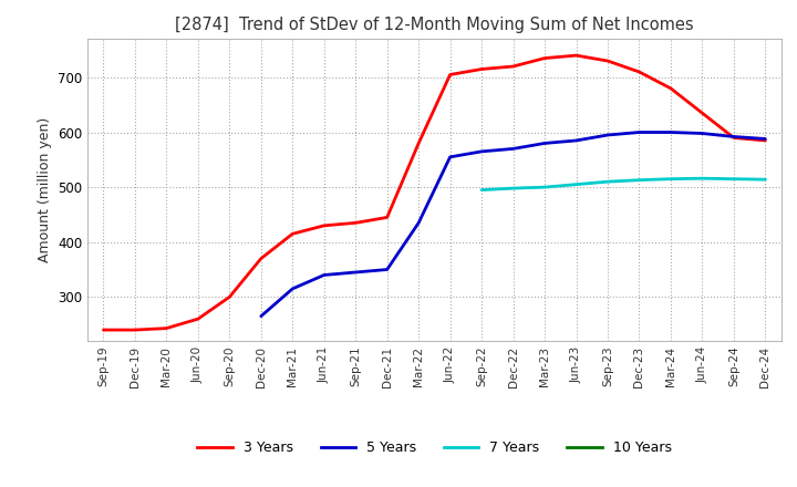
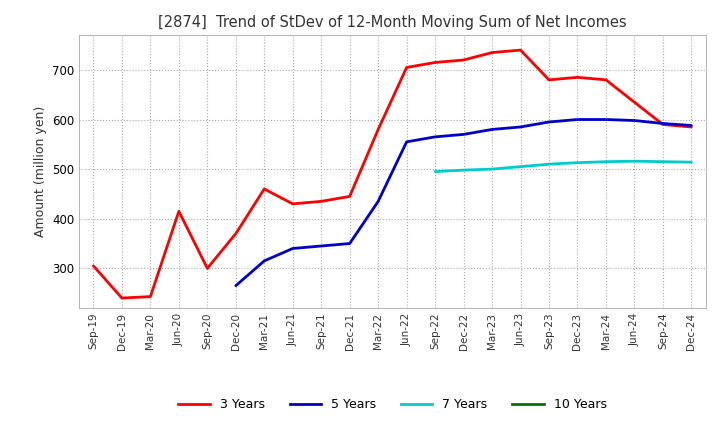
3 Years/Sep-19: 240 -> 305
3 Years/Jun-20: 260 -> 415
3 Years/Mar-21: 415 -> 460
3 Years/Sep-23: 730 -> 680
3 Years/Dec-23: 710 -> 685
